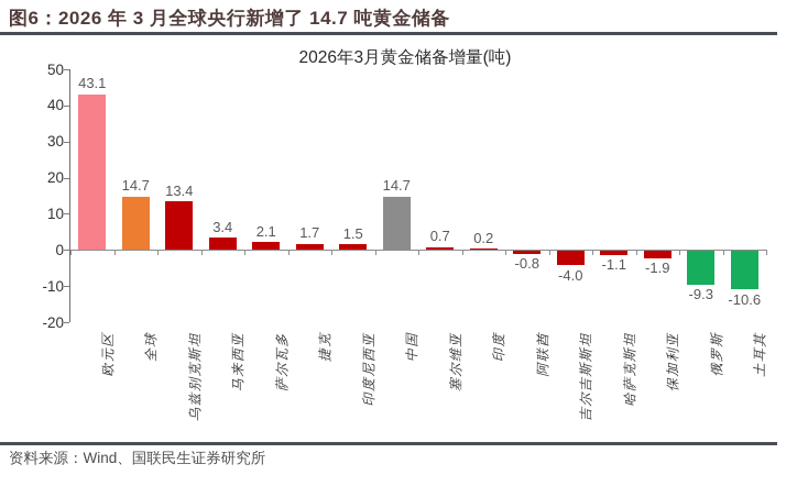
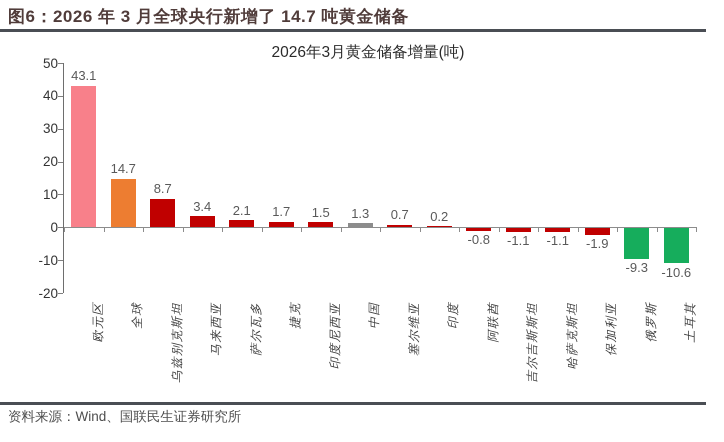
乌兹别克斯坦: 13.4 -> 8.7
中国: 14.7 -> 1.3
吉尔吉斯斯坦: -4.0 -> -1.1
